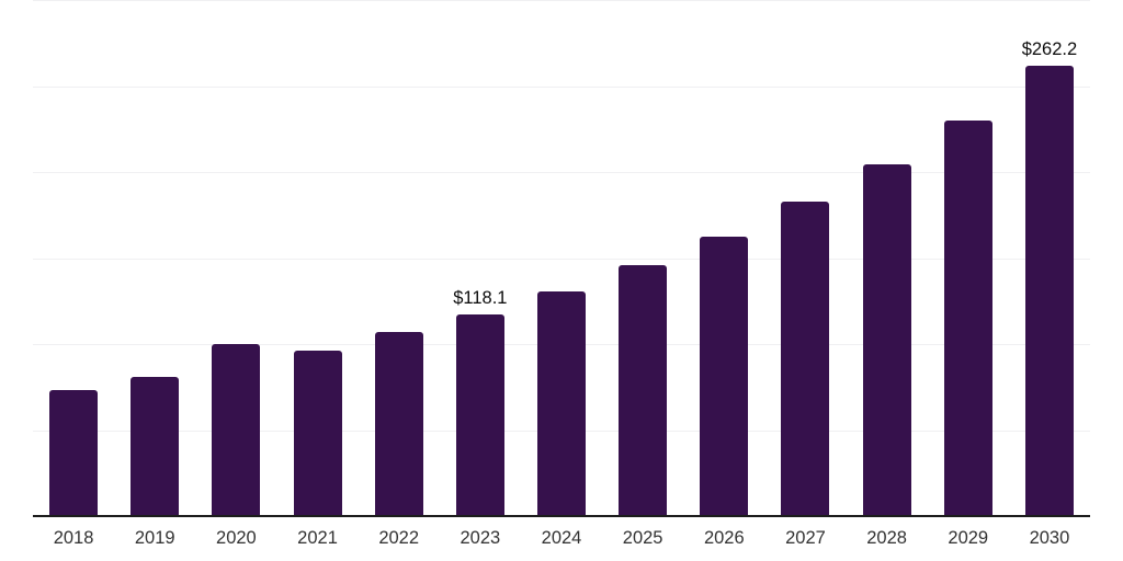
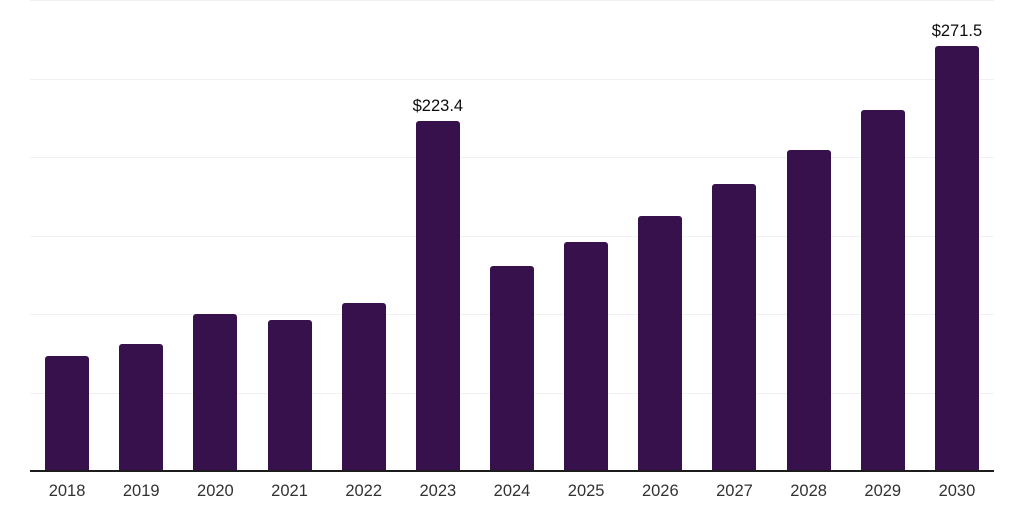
2023: $118.1 -> $223.4
2030: $262.2 -> $271.5
